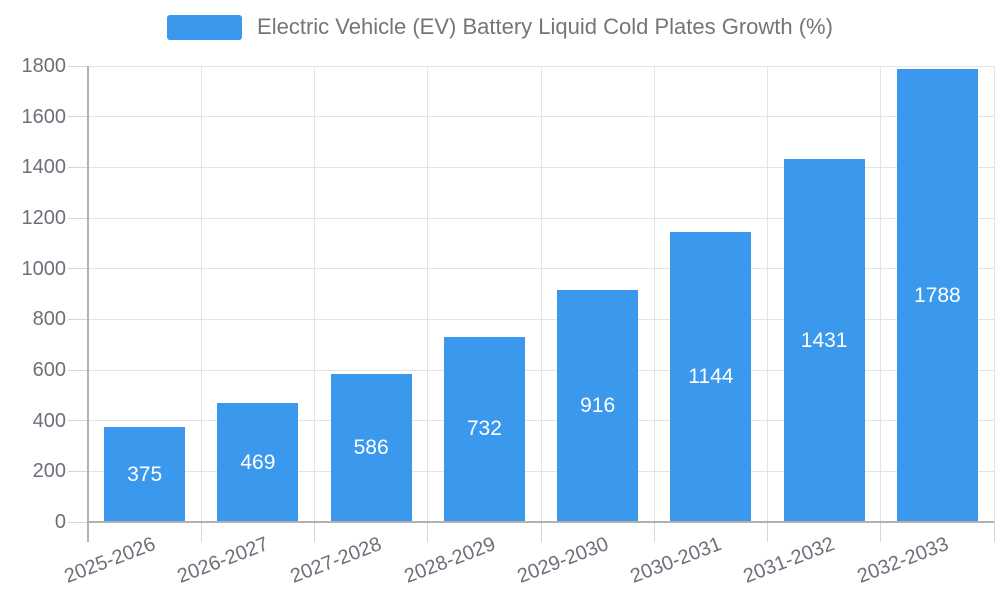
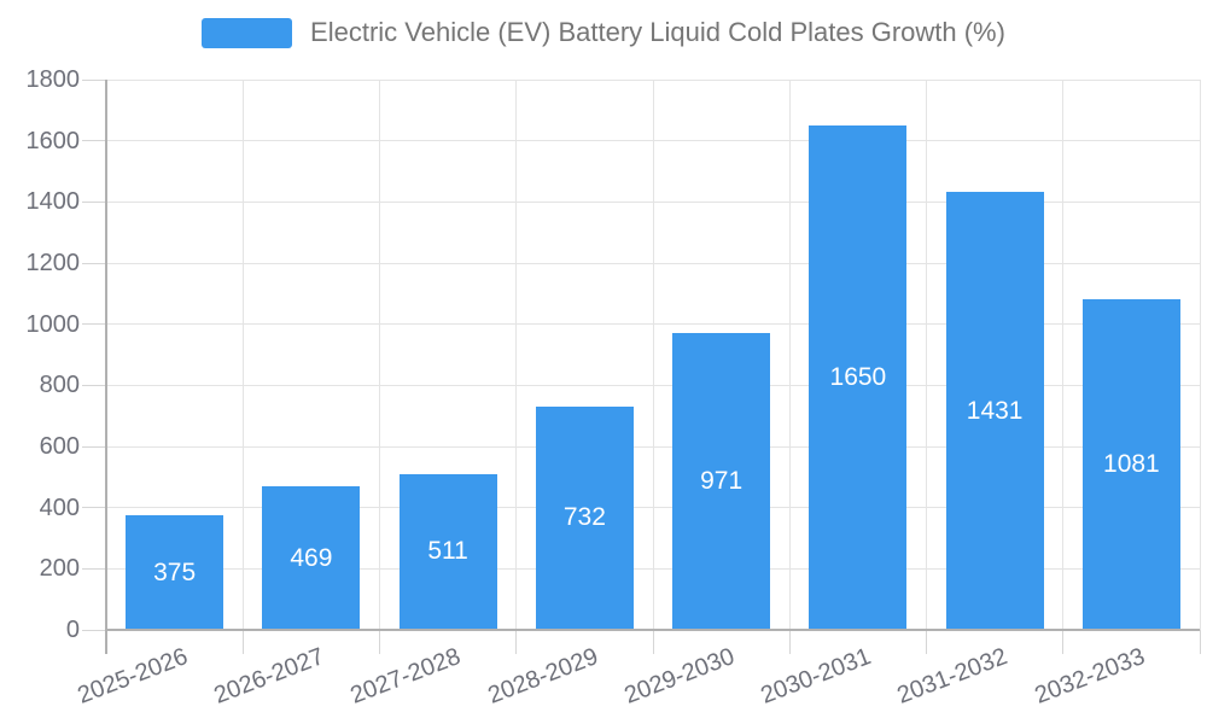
2027-2028: 586 -> 511
2029-2030: 916 -> 971
2030-2031: 1144 -> 1650
2032-2033: 1788 -> 1081
